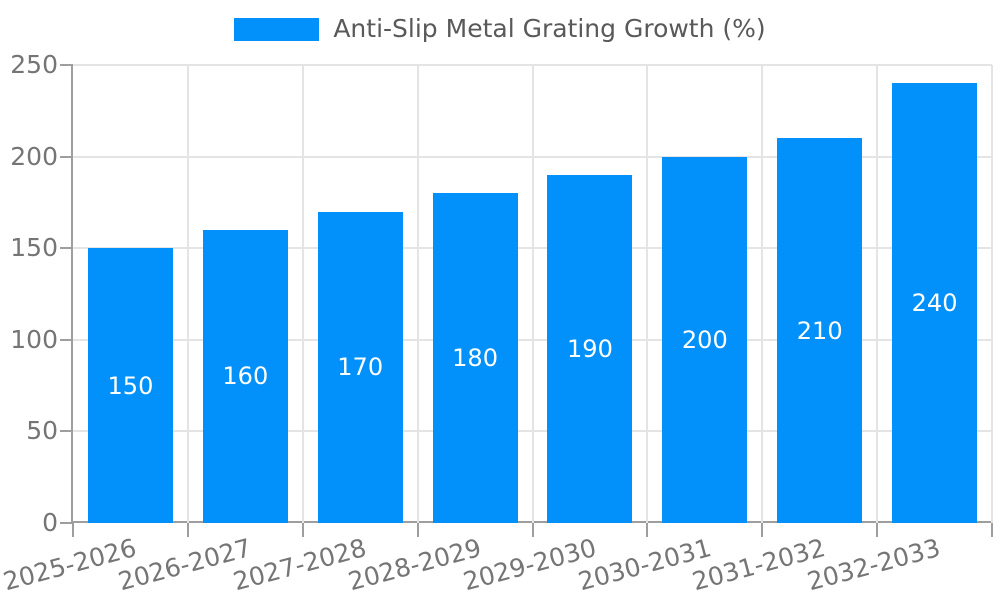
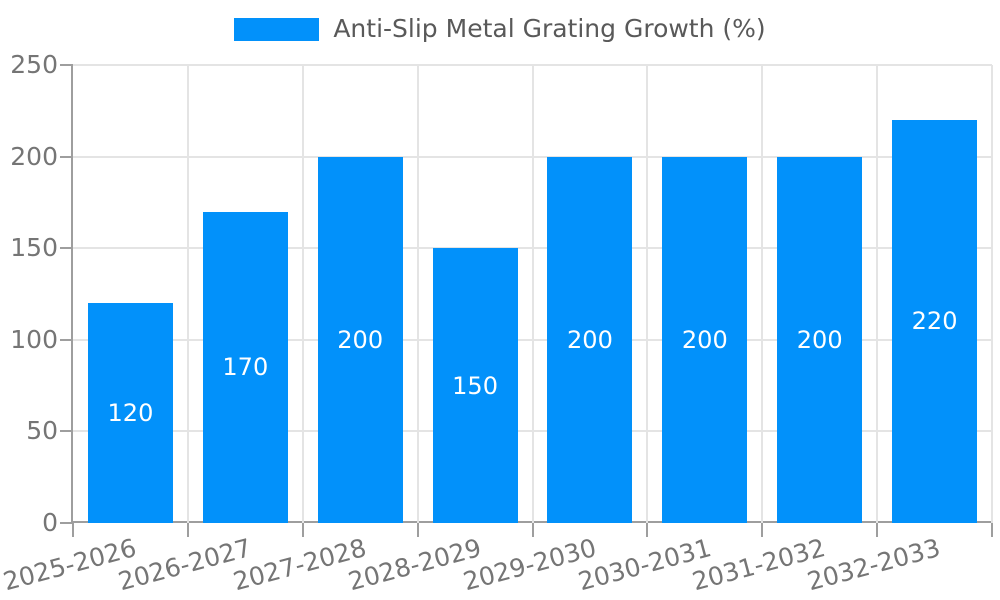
2025-2026: 150 -> 120
2026-2027: 160 -> 170
2027-2028: 170 -> 200
2028-2029: 180 -> 150
2029-2030: 190 -> 200
2031-2032: 210 -> 200
2032-2033: 240 -> 220
